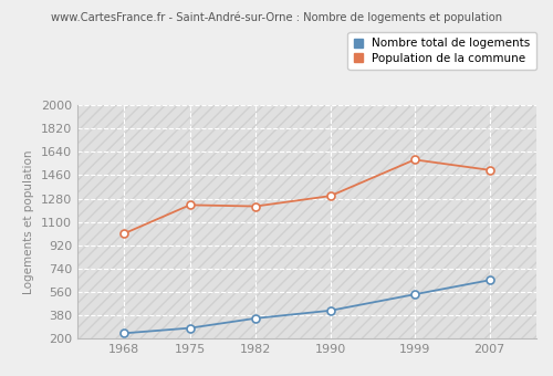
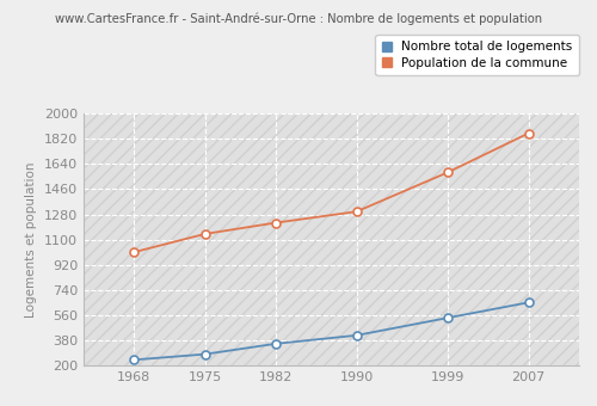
Population de la commune/1975: 1230 -> 1140
Population de la commune/2007: 1500 -> 1860
